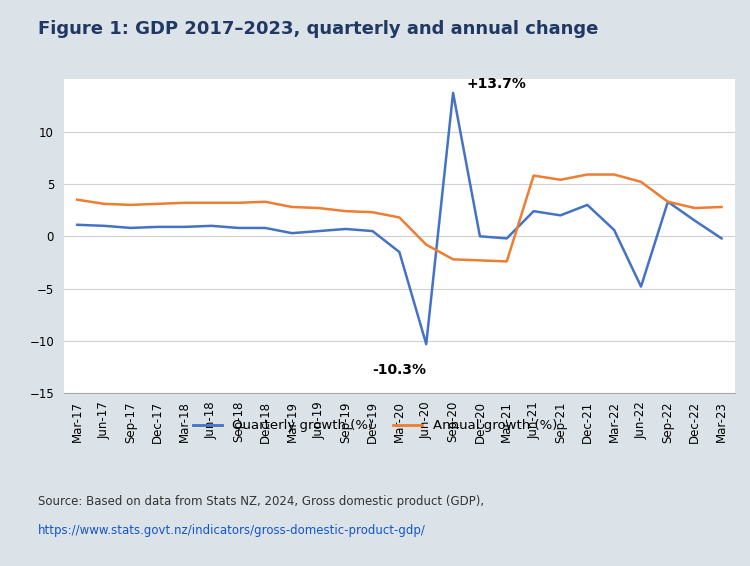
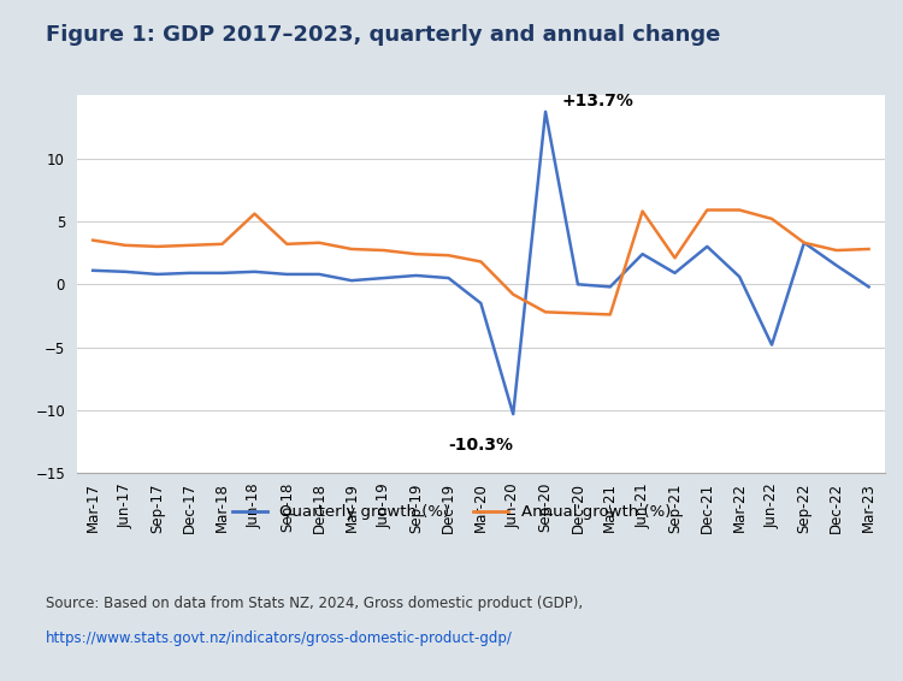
Annual growth (%)/Jun-18: 3.2 -> 5.6
Quarterly growth (%)/Sep-21: 2.0 -> 0.9
Annual growth (%)/Sep-21: 5.4 -> 2.1
